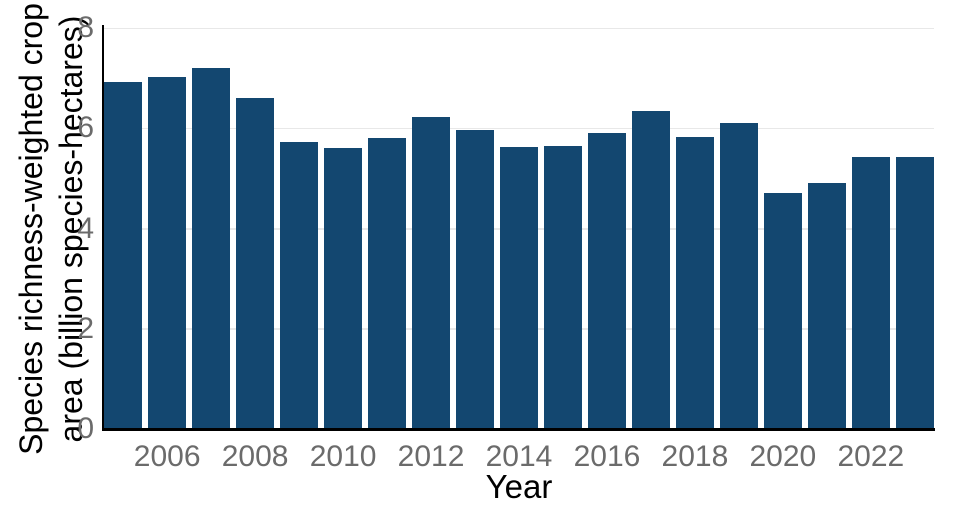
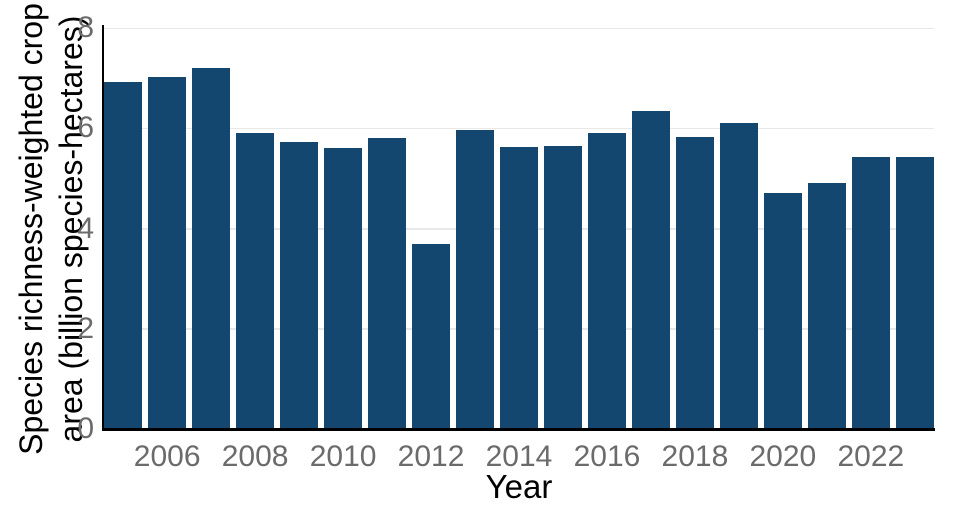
2008: 6.6 -> 5.9
2012: 6.2 -> 3.7
